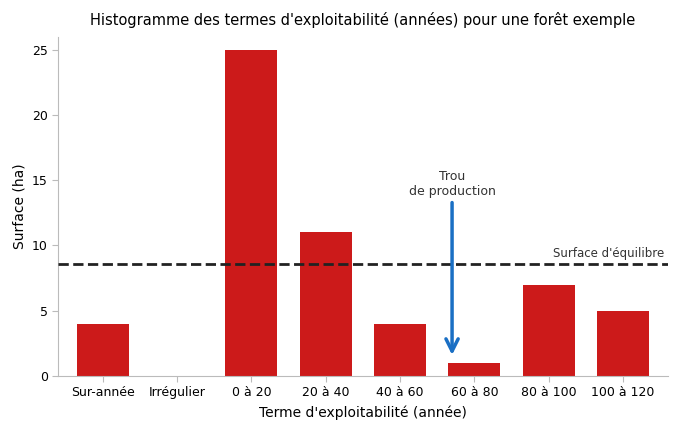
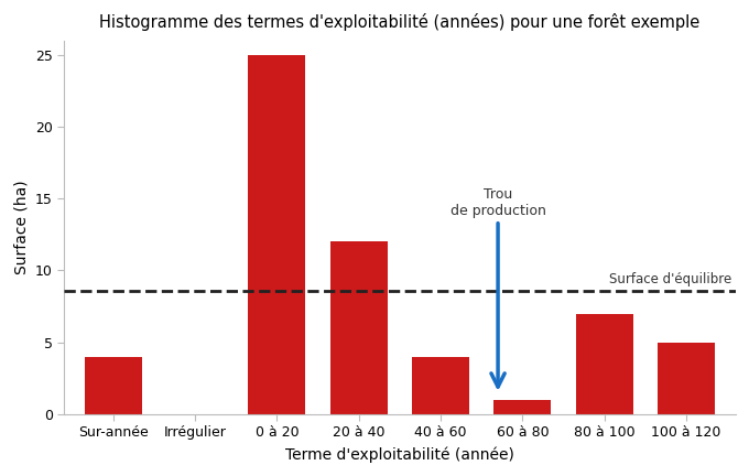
20 à 40: 11 -> 12
